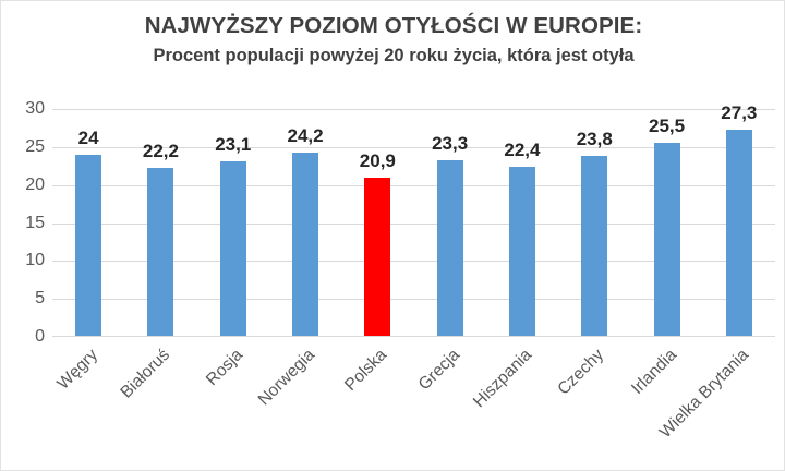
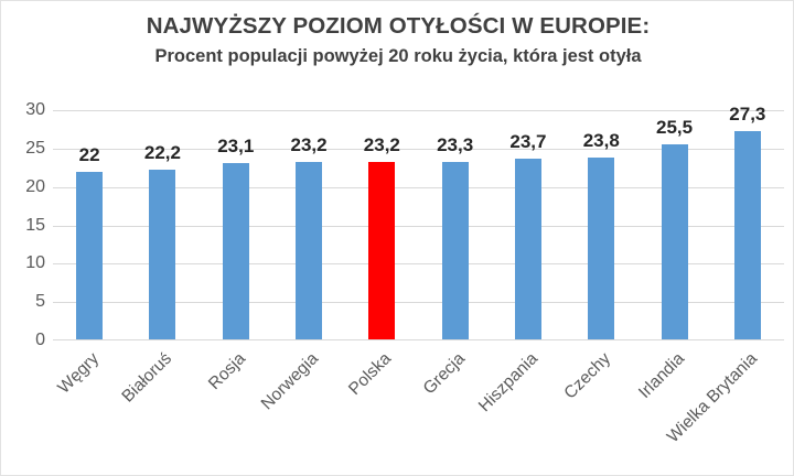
Węgry: 24 -> 22
Norwegia: 24,2 -> 23,2
Polska: 20,9 -> 23,2
Hiszpania: 22,4 -> 23,7
